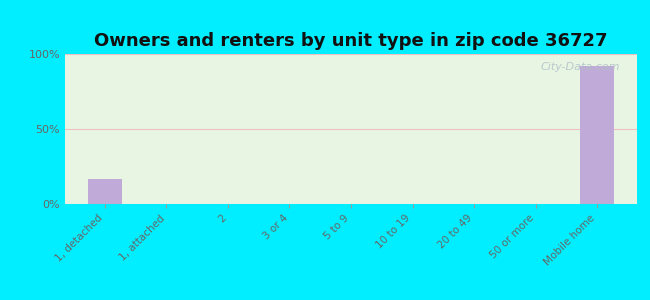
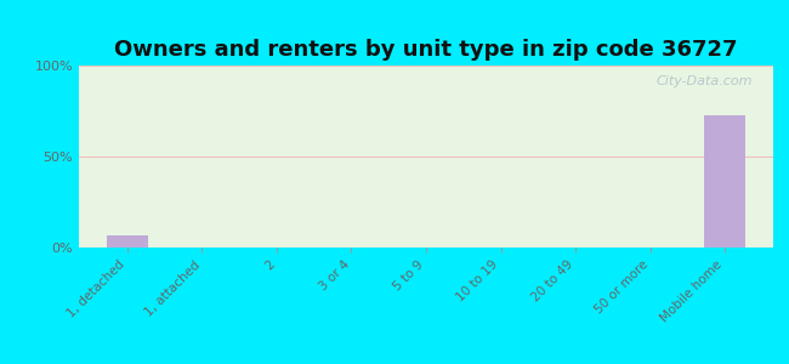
1, detached: 17% -> 7%
Mobile home: 92% -> 73%
